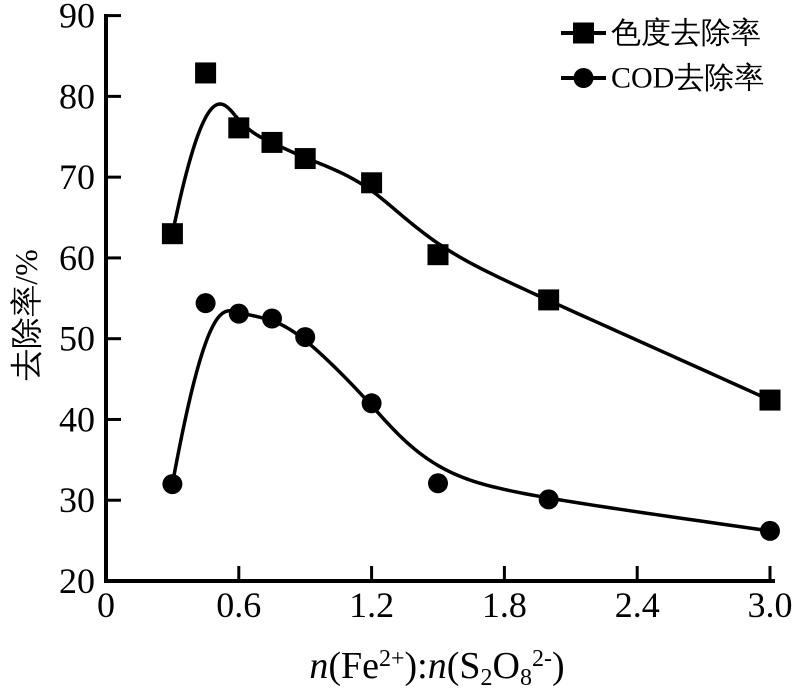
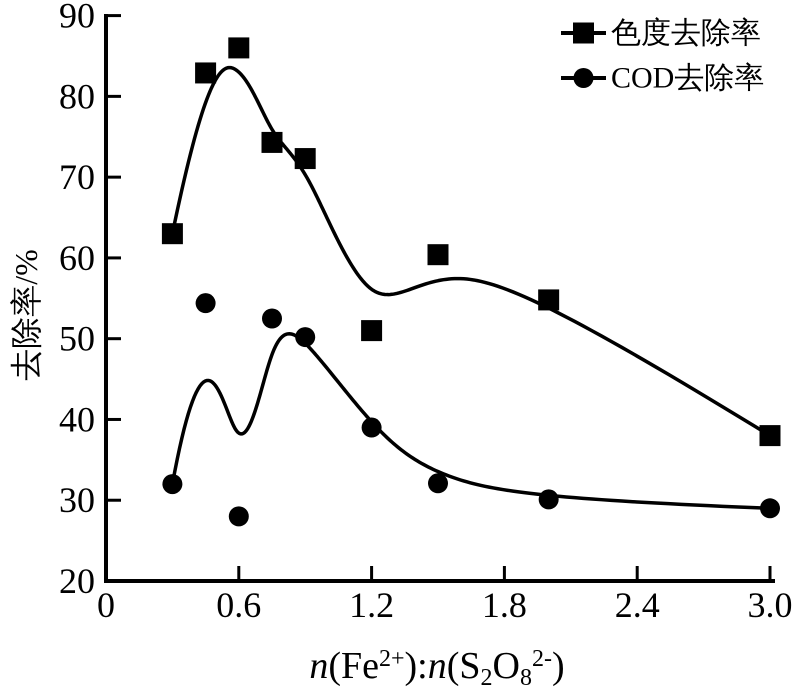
色度去除率/0.6: 76 -> 86
COD去除率/0.6: 53 -> 28
色度去除率/1.2: 69 -> 51
COD去除率/1.2: 42 -> 39
色度去除率/3.0: 42 -> 38
COD去除率/3.0: 26 -> 29
